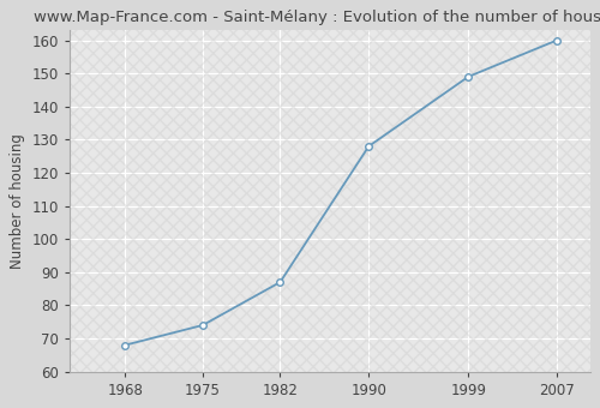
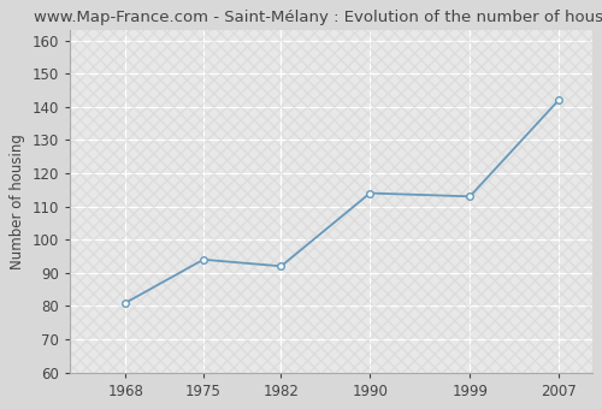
1968: 68 -> 81
1975: 74 -> 94
1982: 87 -> 92
1990: 128 -> 114
1999: 149 -> 113
2007: 160 -> 142
